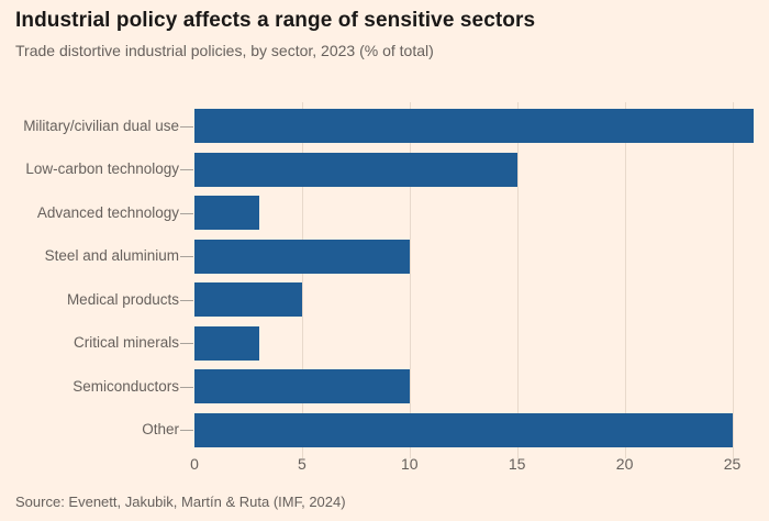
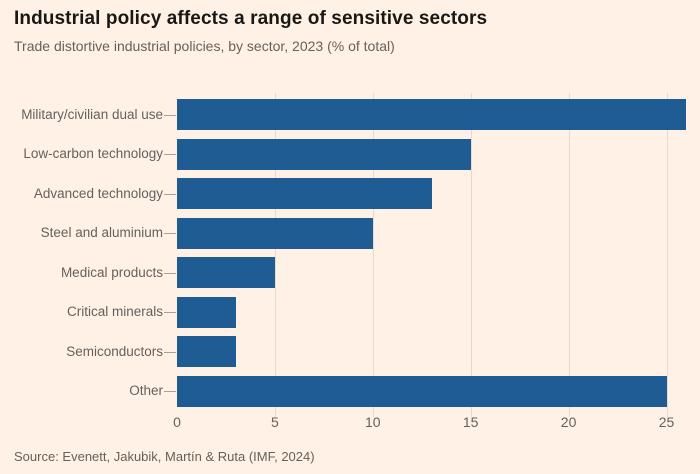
Advanced technology: 3 -> 13
Semiconductors: 10 -> 3
